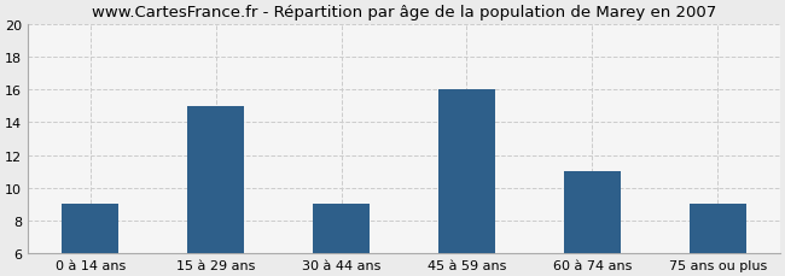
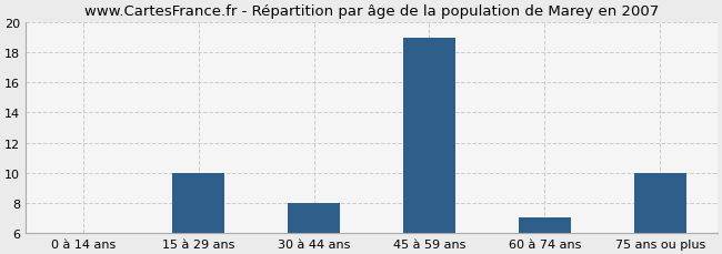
0 à 14 ans: 9 -> 6
15 à 29 ans: 15 -> 10
30 à 44 ans: 9 -> 8
45 à 59 ans: 16 -> 19
60 à 74 ans: 11 -> 7
75 ans ou plus: 9 -> 10
